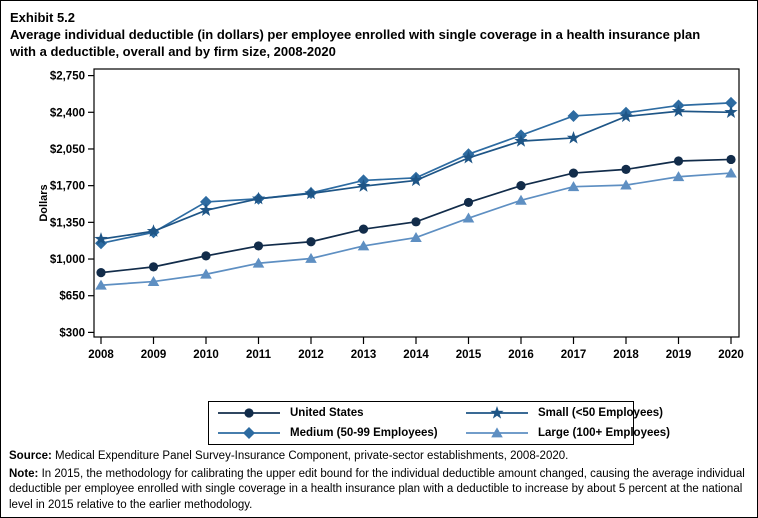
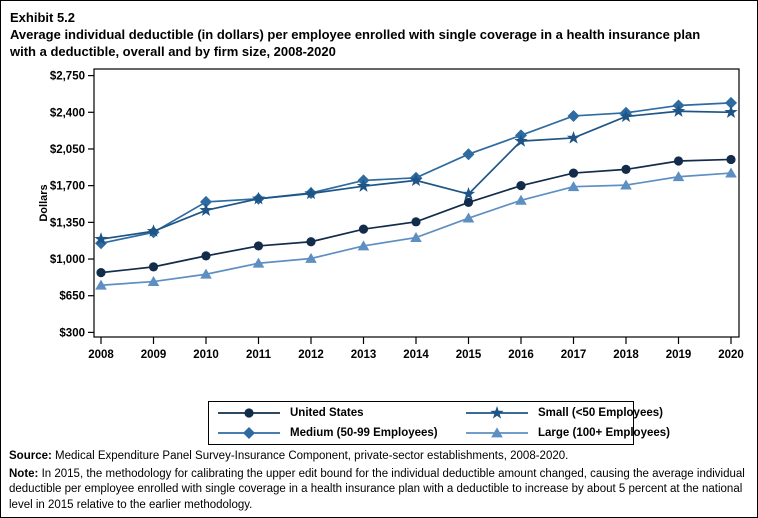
Small (<50 Employees)/2015: $1960 -> $1620
